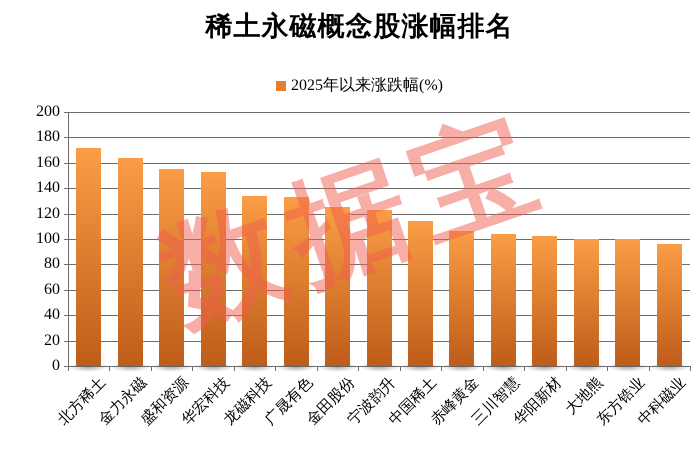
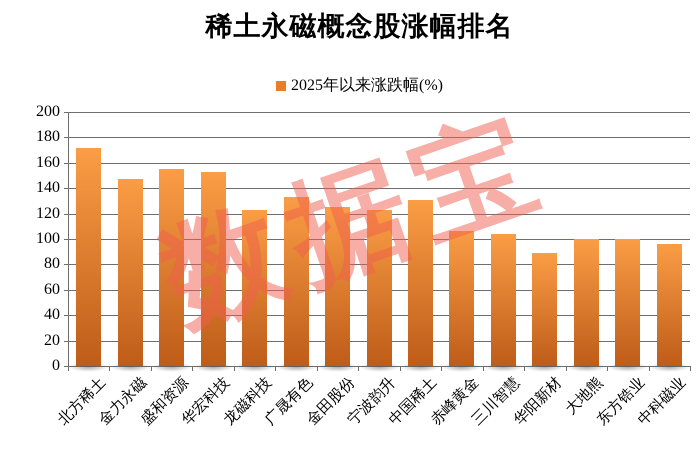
金力永磁: 164 -> 147
龙磁科技: 134 -> 123
中国稀土: 114 -> 131
华阳新材: 102 -> 89
